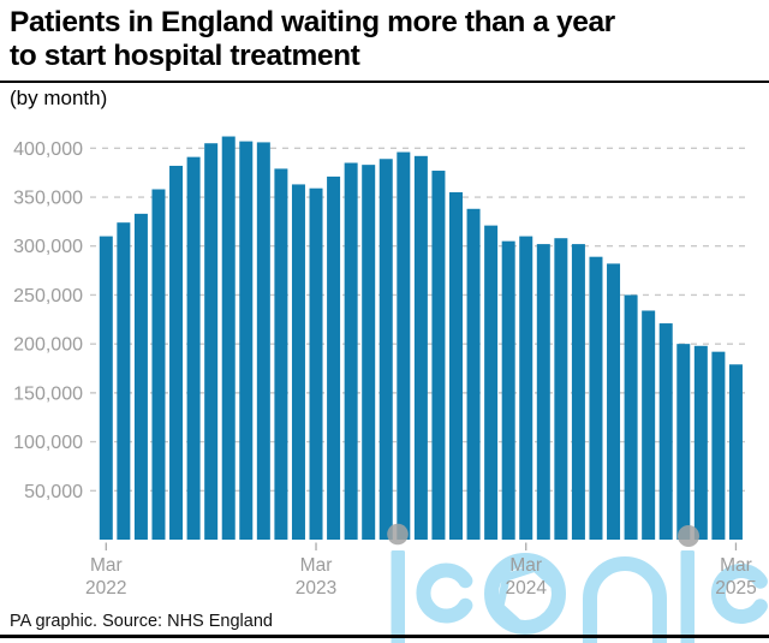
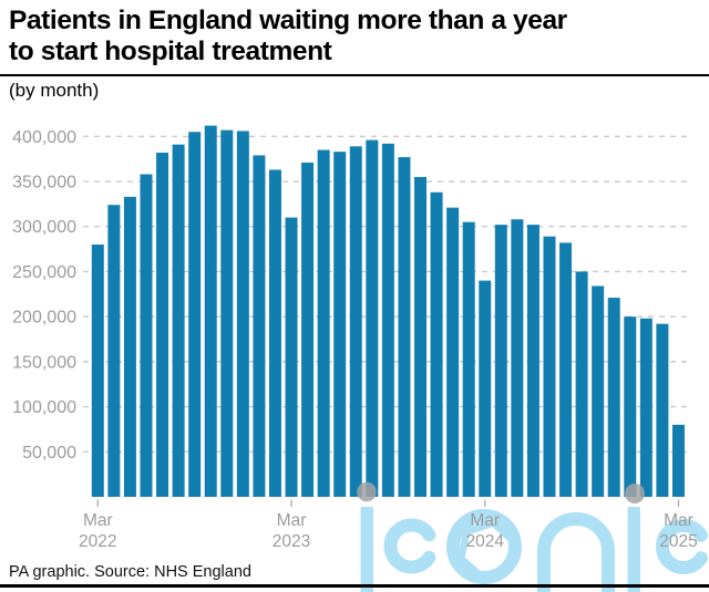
Mar 2022: 310000 -> 280000
Mar 2023: 360000 -> 310000
Mar 2024: 310000 -> 240000
Mar 2025: 180000 -> 80000
